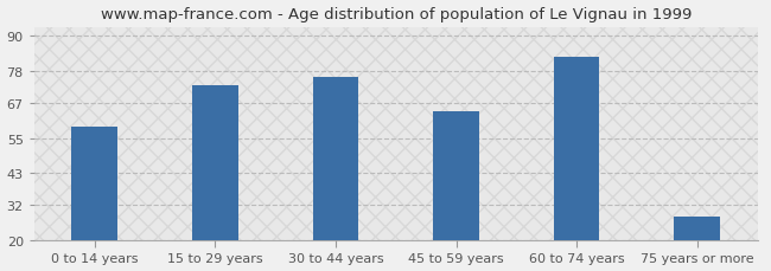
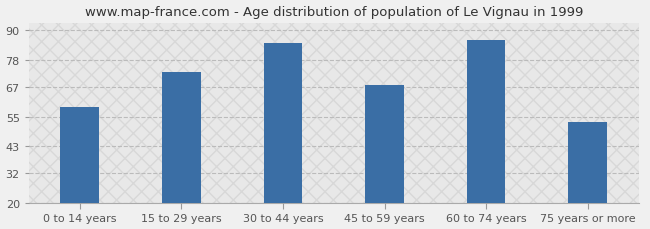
30 to 44 years: 76 -> 85
45 to 59 years: 64 -> 68
60 to 74 years: 83 -> 86
75 years or more: 28 -> 53
